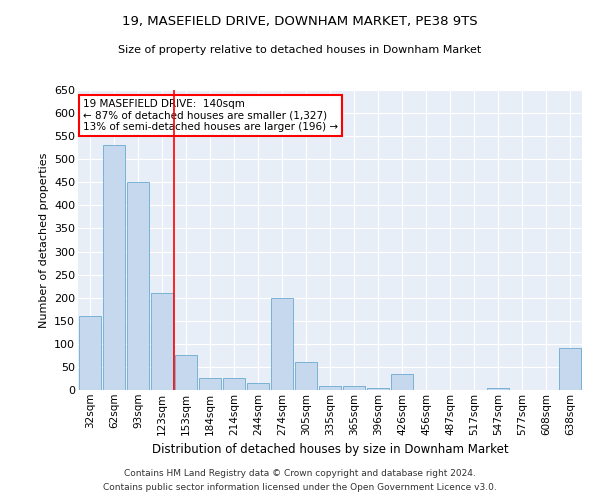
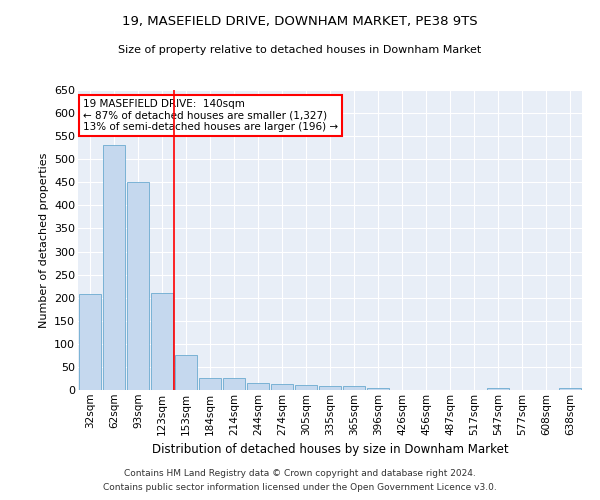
32sqm: 160 -> 207
274sqm: 200 -> 12
305sqm: 60 -> 10
426sqm: 35 -> 1
638sqm: 90 -> 5
